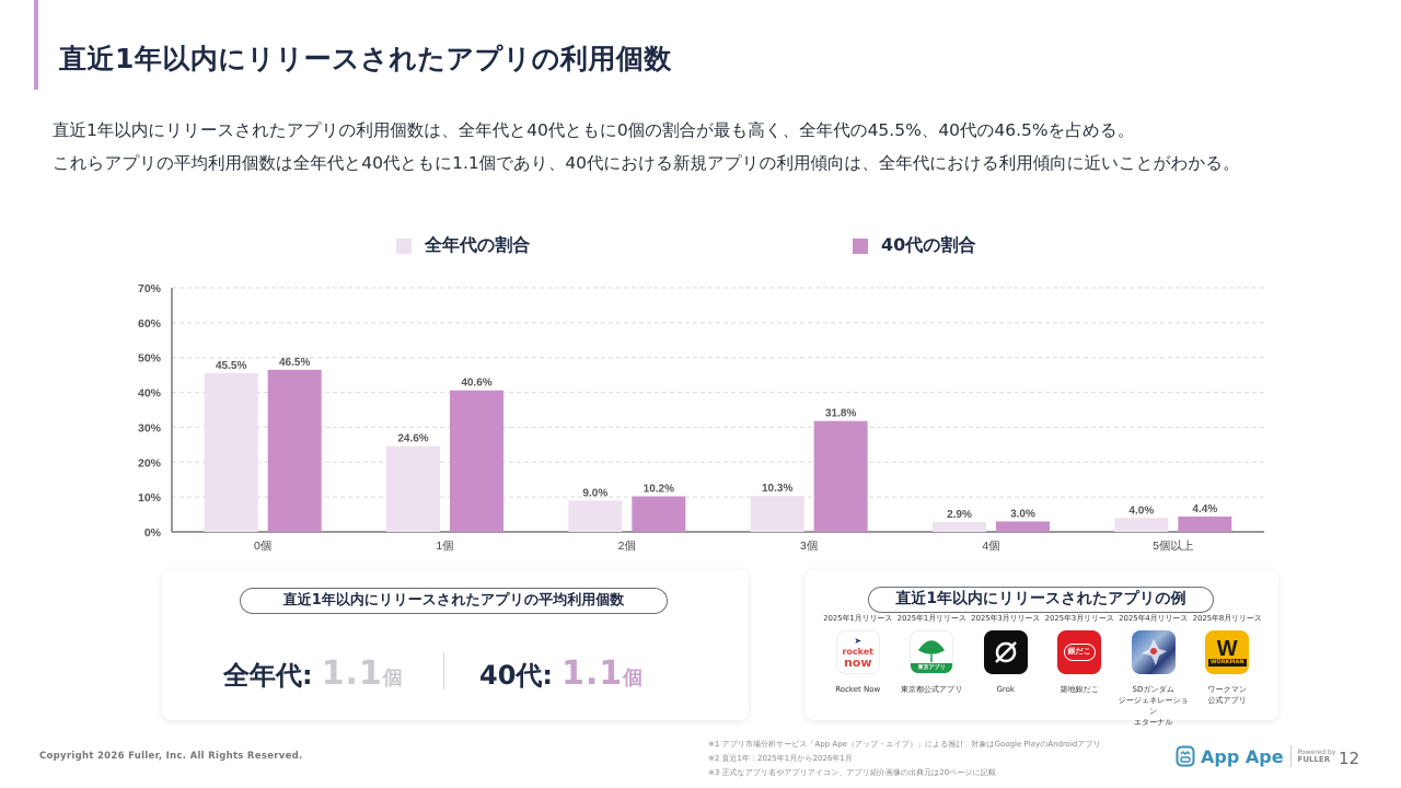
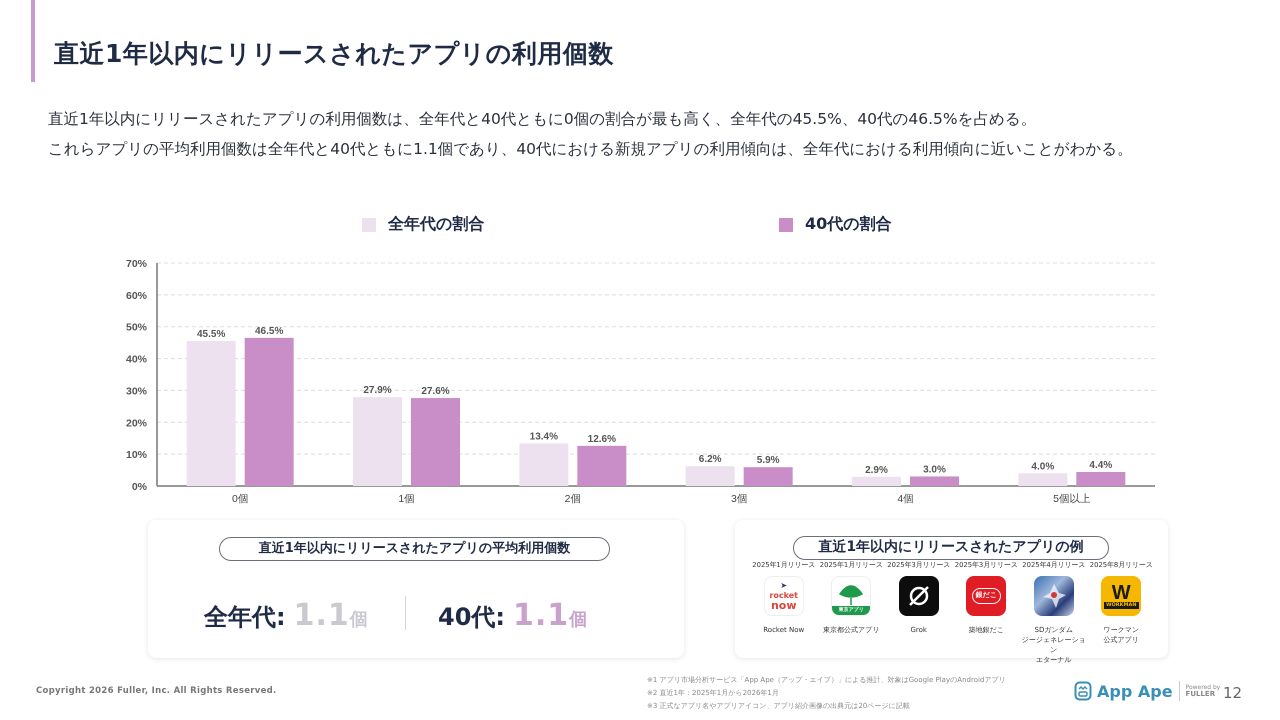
全年代の割合/1個: 24.6% -> 27.9%
40代の割合/1個: 40.6% -> 27.6%
全年代の割合/2個: 9.0% -> 13.4%
40代の割合/2個: 10.2% -> 12.6%
全年代の割合/3個: 10.3% -> 6.2%
40代の割合/3個: 31.8% -> 5.9%
